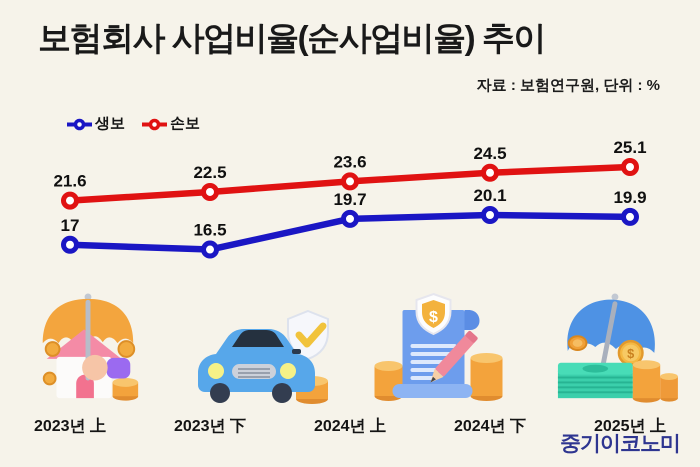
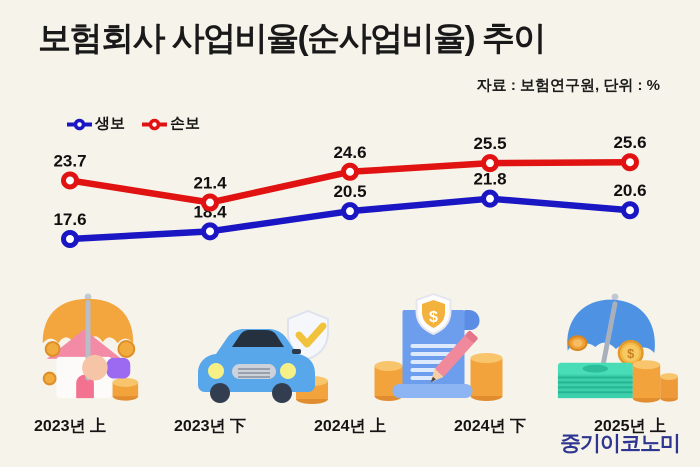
생보/2023년 上: 17 -> 17.6
손보/2023년 上: 21.6 -> 23.7
생보/2023년 下: 16.5 -> 18.4
손보/2023년 下: 22.5 -> 21.4
생보/2024년 上: 19.7 -> 20.5
손보/2024년 上: 23.6 -> 24.6
생보/2024년 下: 20.1 -> 21.8
손보/2024년 下: 24.5 -> 25.5
생보/2025년 上: 19.9 -> 20.6
손보/2025년 上: 25.1 -> 25.6
